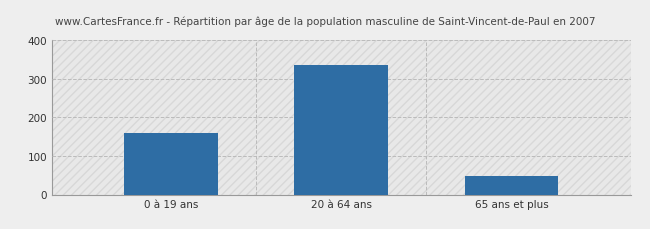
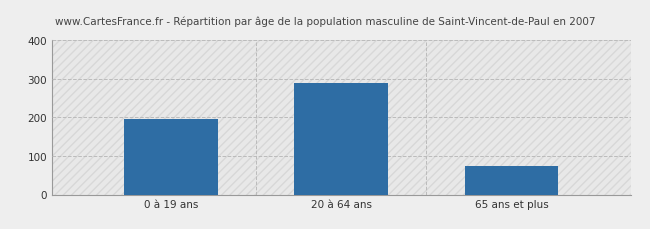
0 à 19 ans: 160 -> 195
20 à 64 ans: 336 -> 290
65 ans et plus: 49 -> 75
